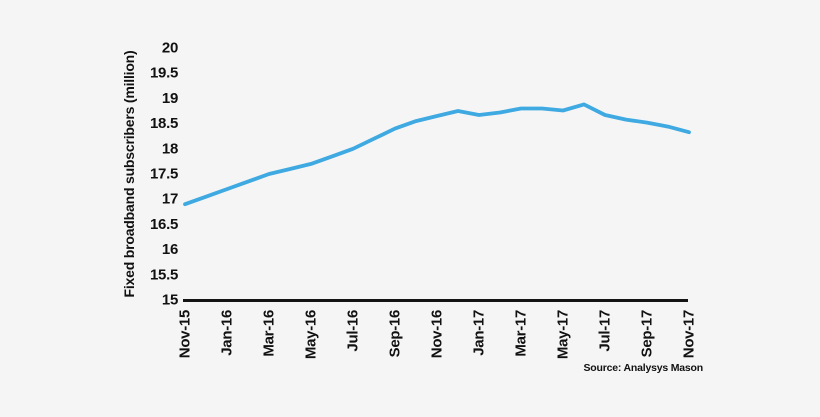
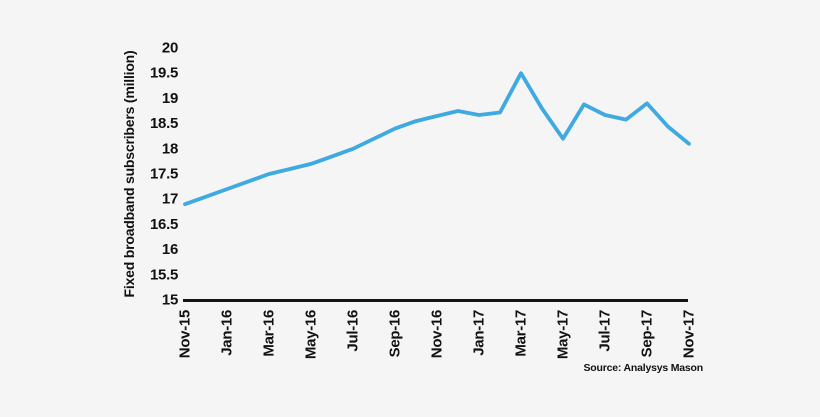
Mar-17: 18.8 -> 19.5
May-17: 18.8 -> 18.2
Sep-17: 18.5 -> 18.9
Nov-17: 18.3 -> 18.1
